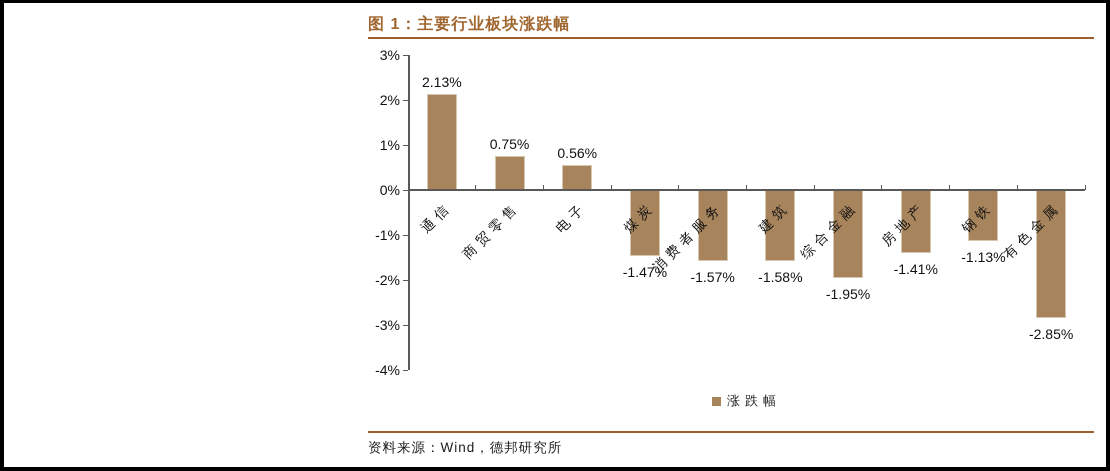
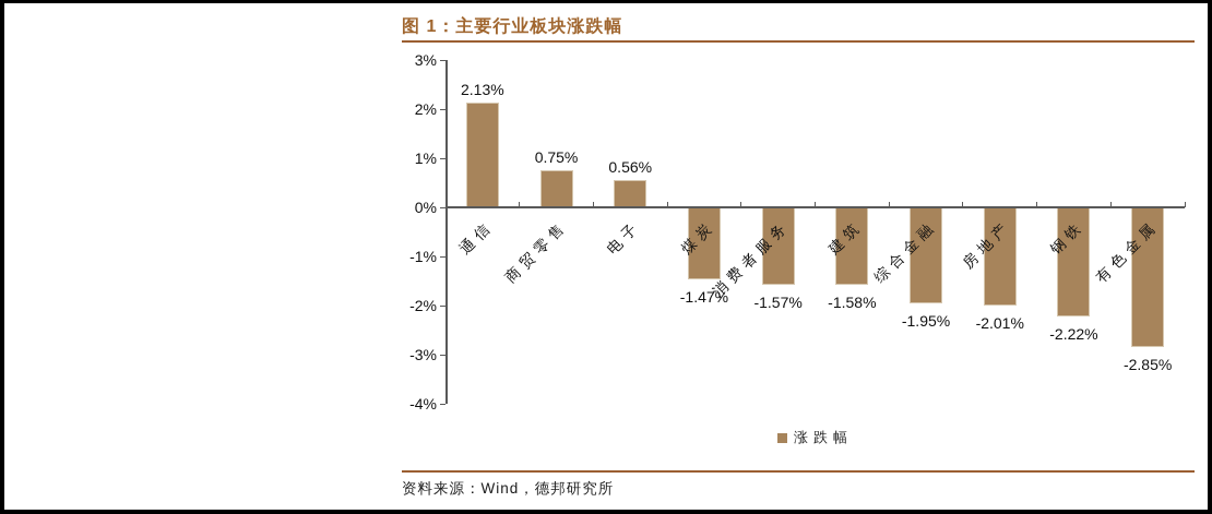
房地产: -1.41% -> -2.01%
钢铁: -1.13% -> -2.22%
